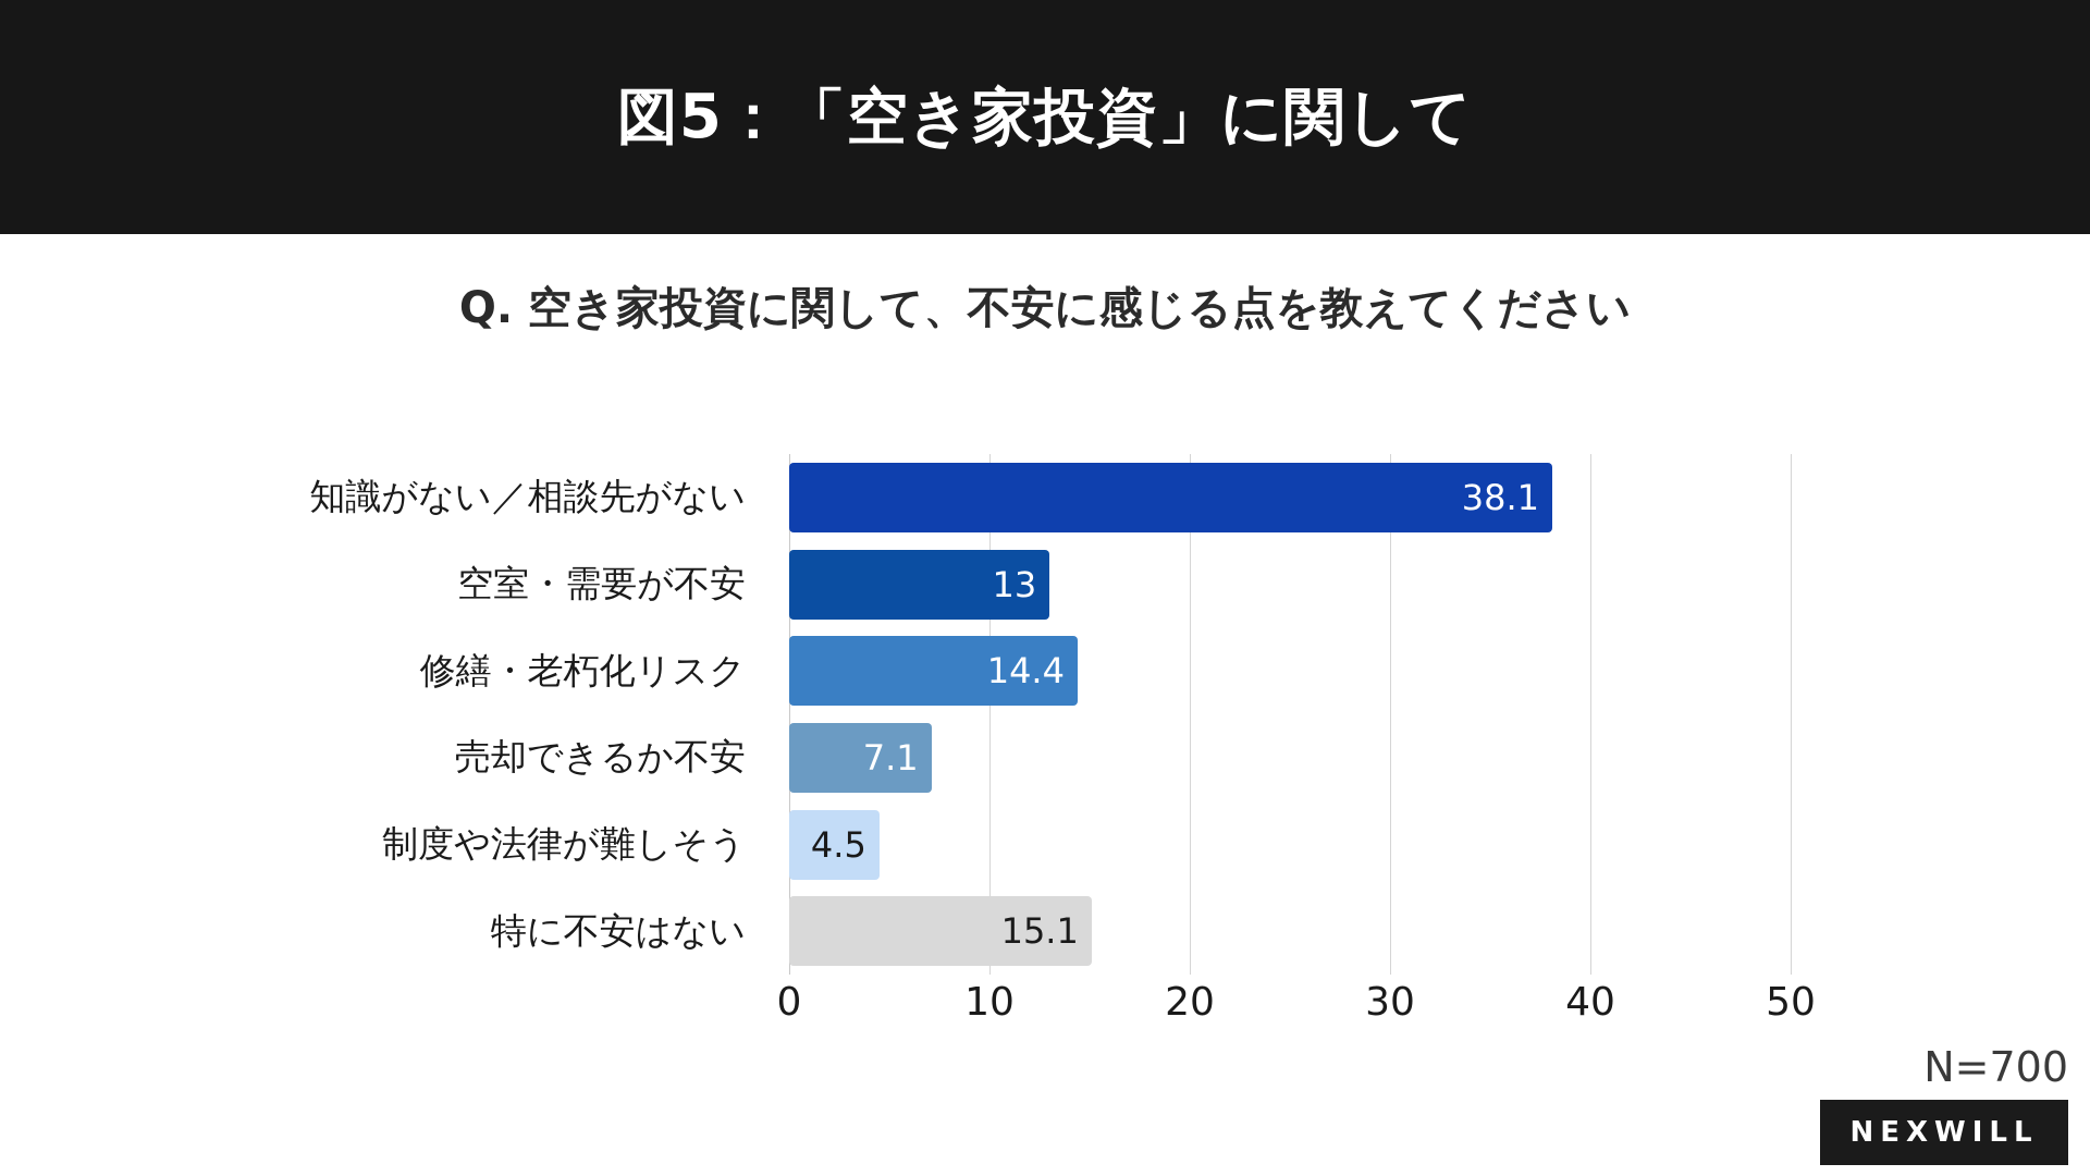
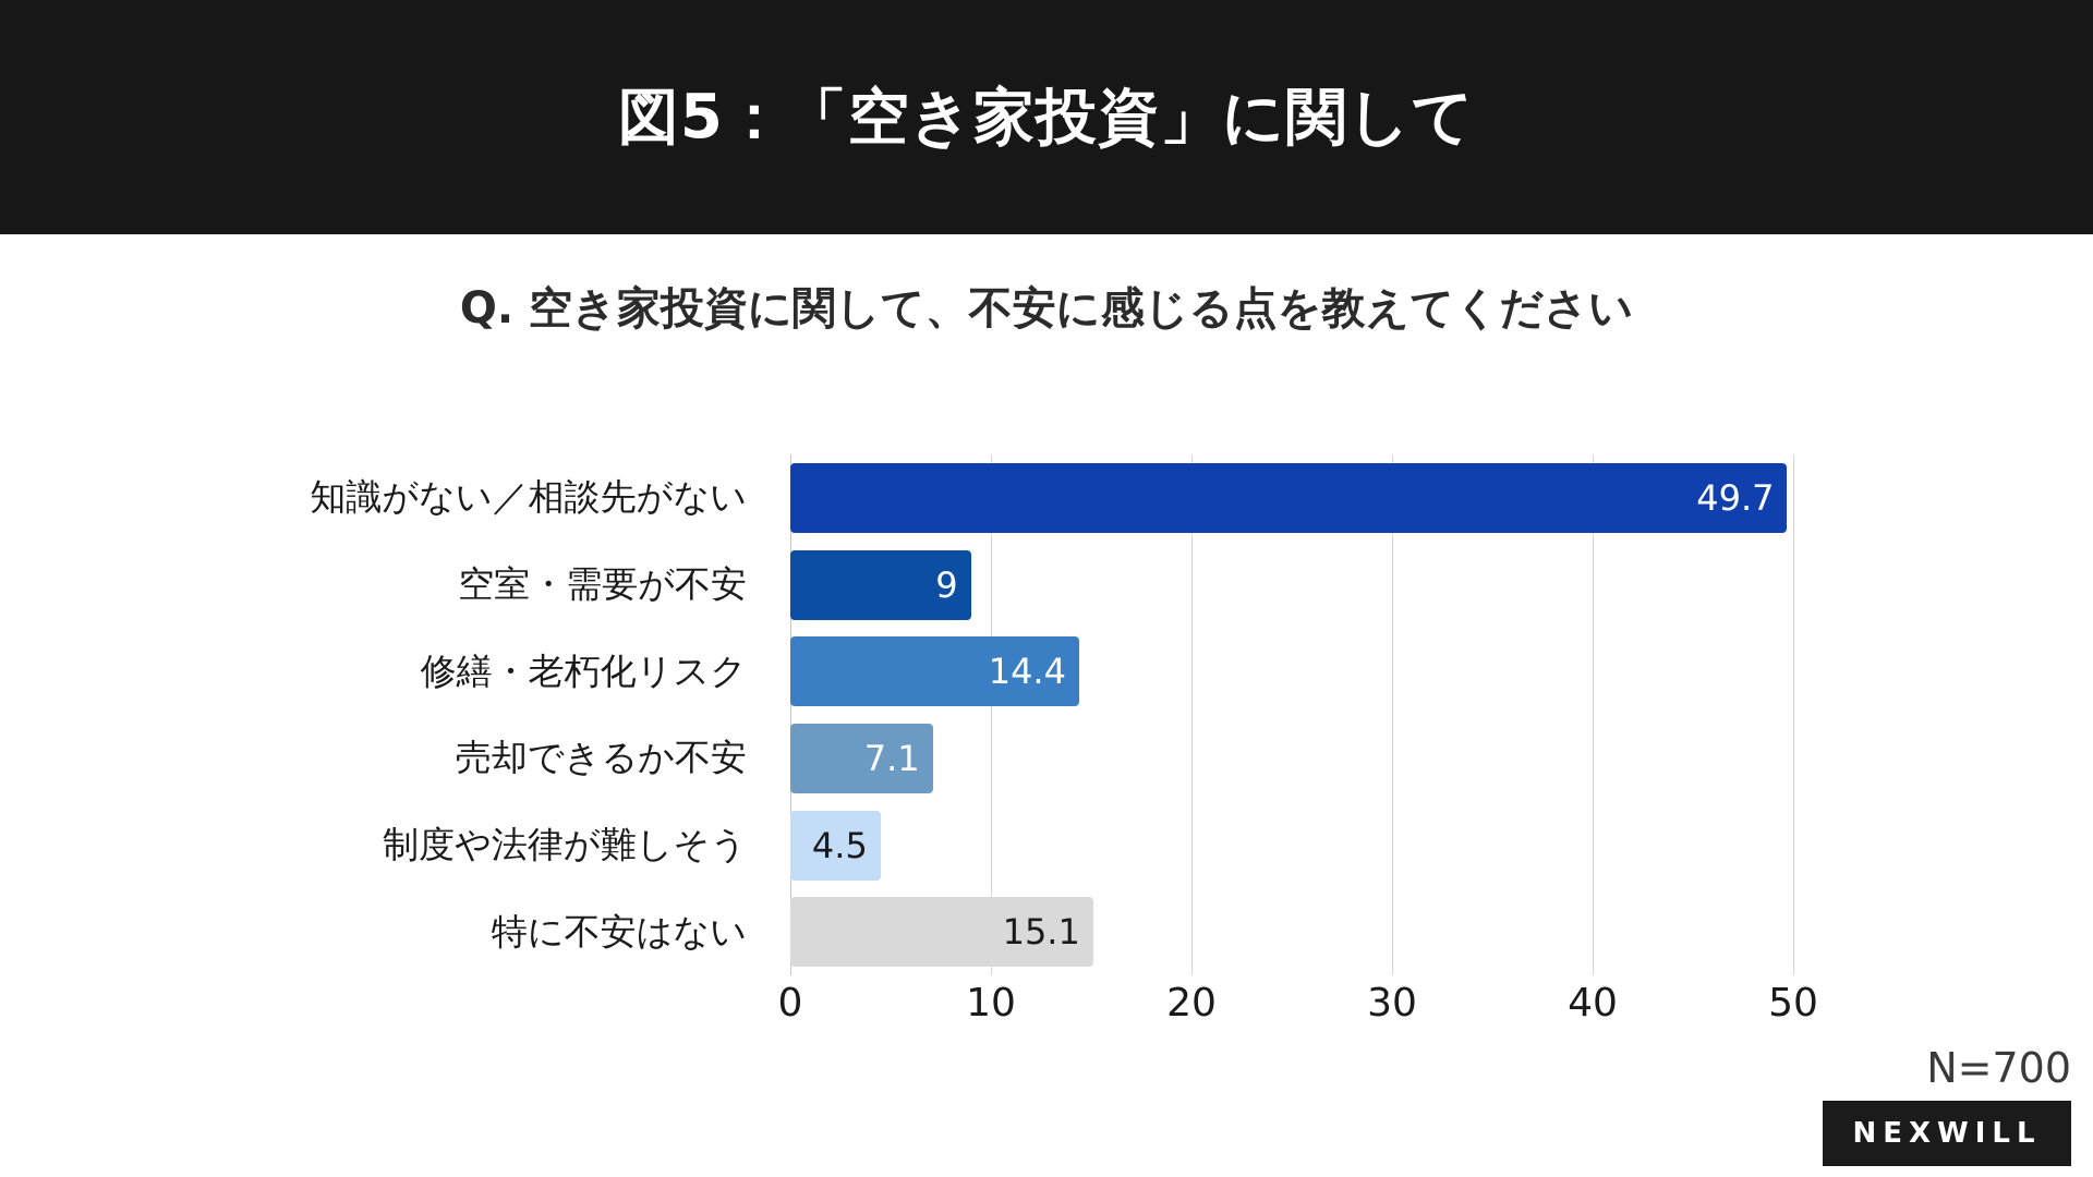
知識がない／相談先がない: 38.1 -> 49.7
空室・需要が不安: 13 -> 9
